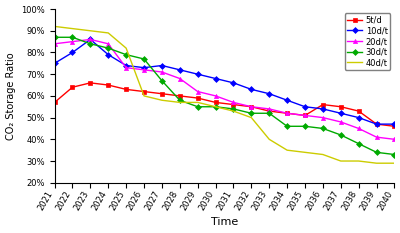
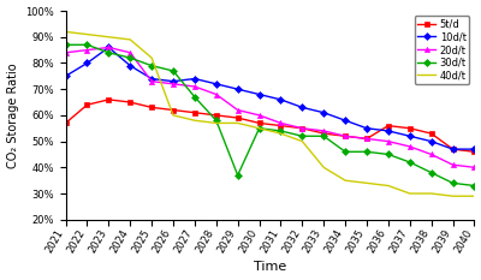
30d/t/2029: 55% -> 37%
